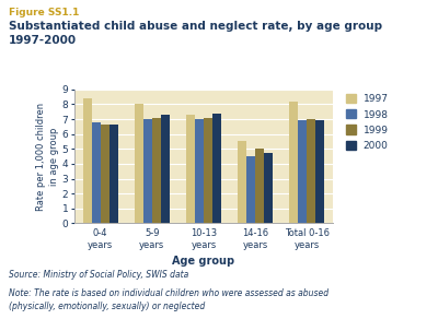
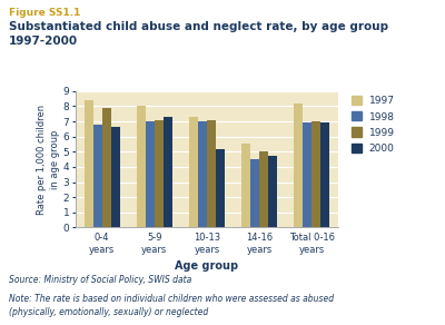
1999/0-4 years: 6.6 -> 7.9
2000/10-13 years: 7.4 -> 5.2
